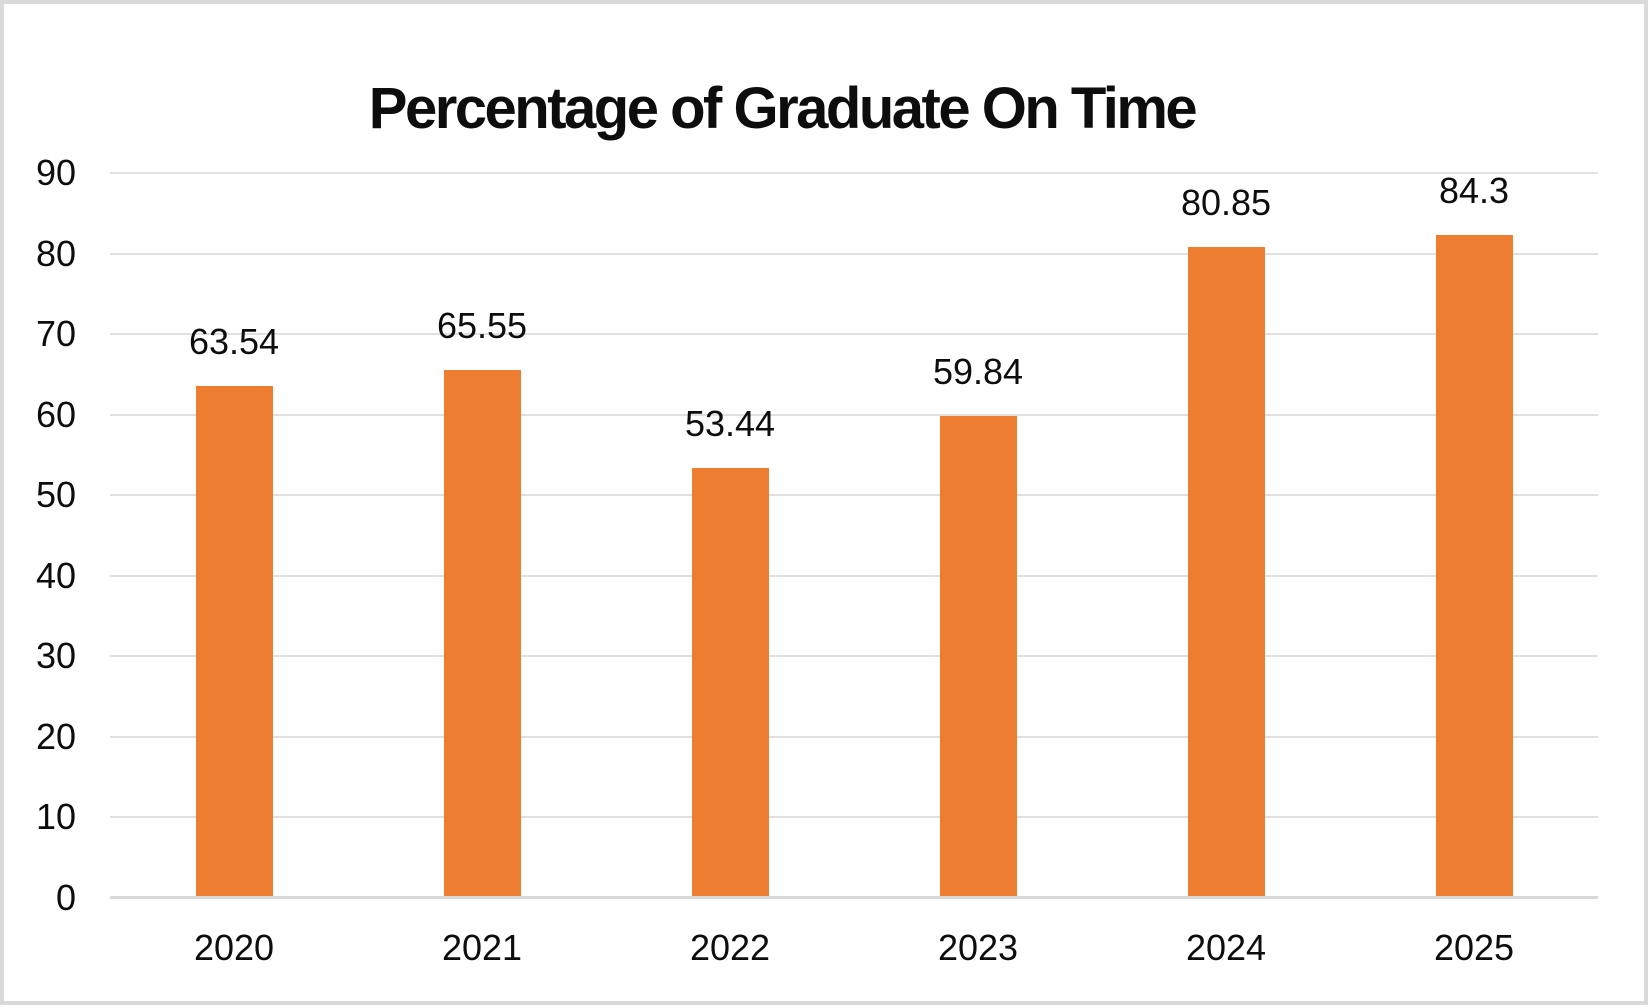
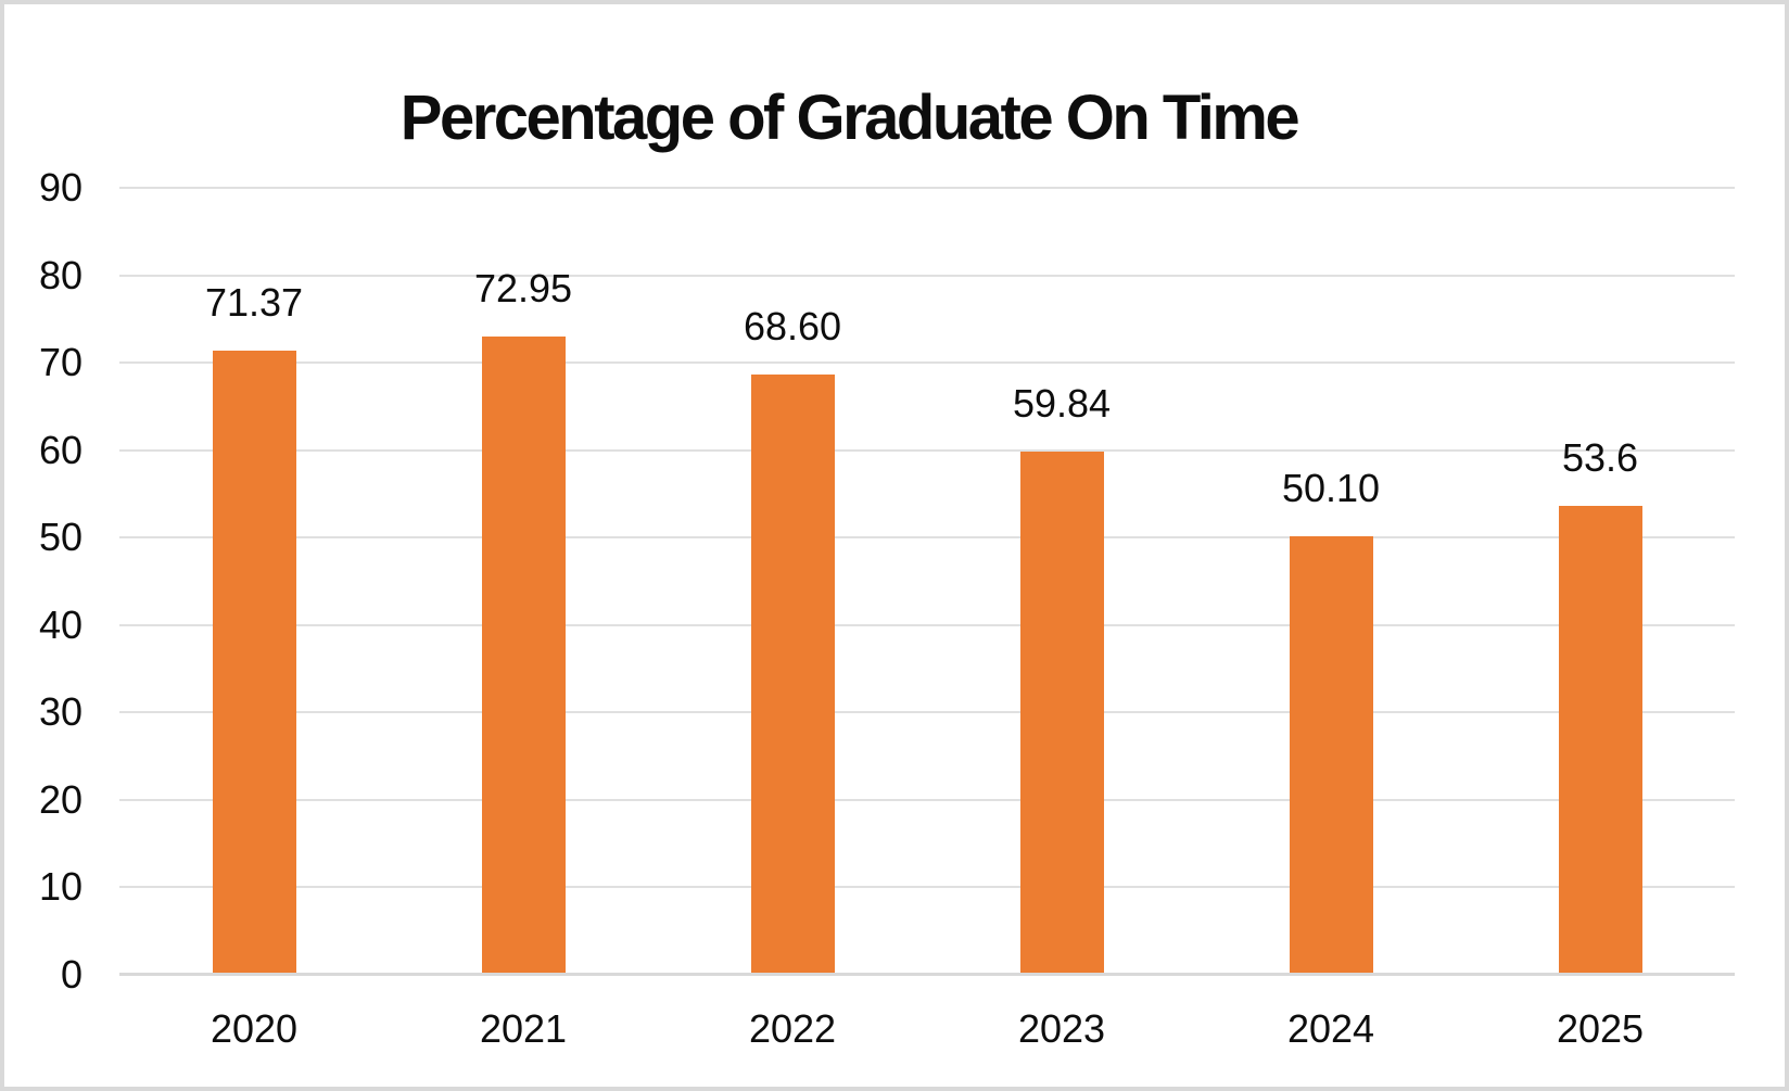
2020: 63.54 -> 71.37
2021: 65.55 -> 72.95
2022: 53.44 -> 68.60
2024: 80.85 -> 50.10
2025: 84.3 -> 53.6
